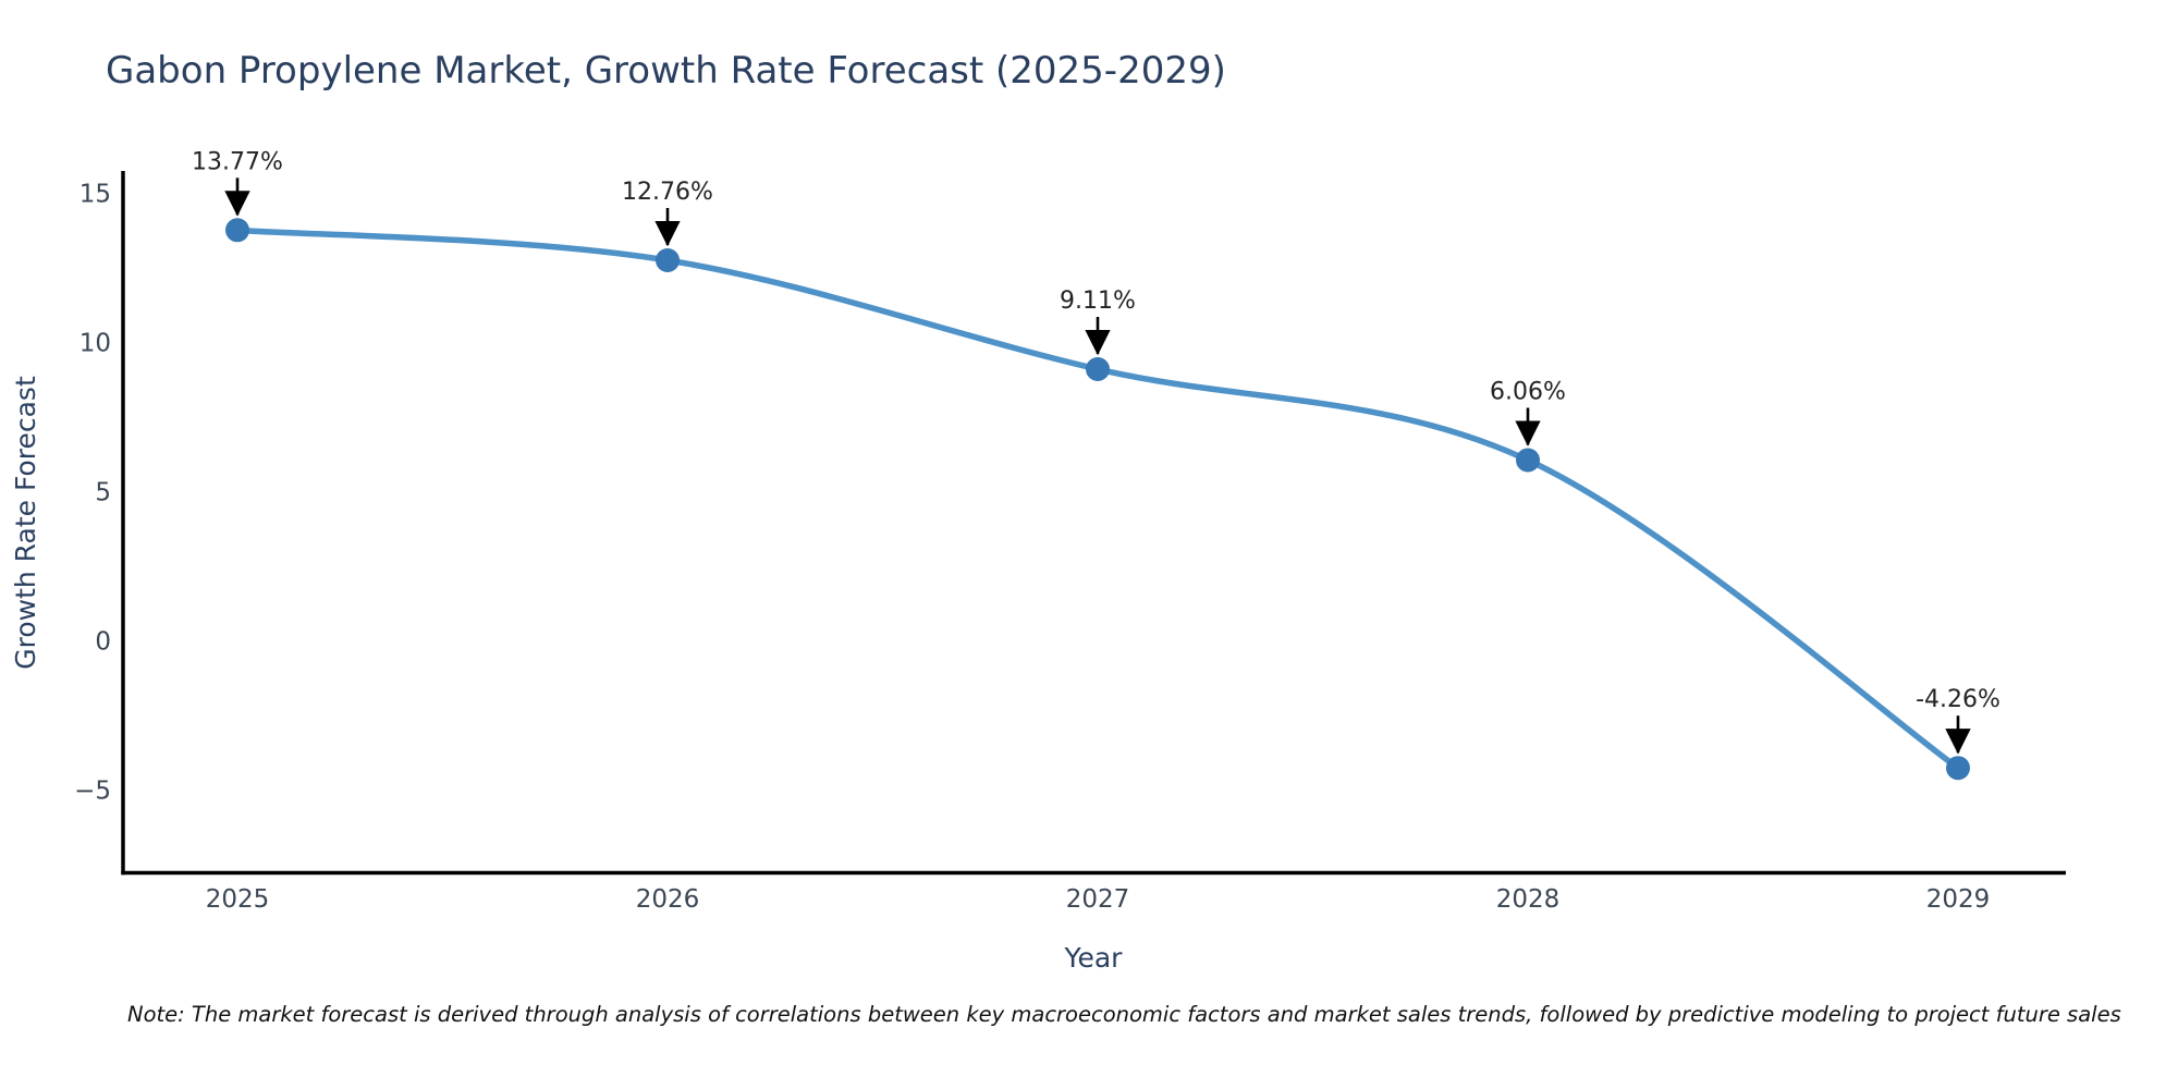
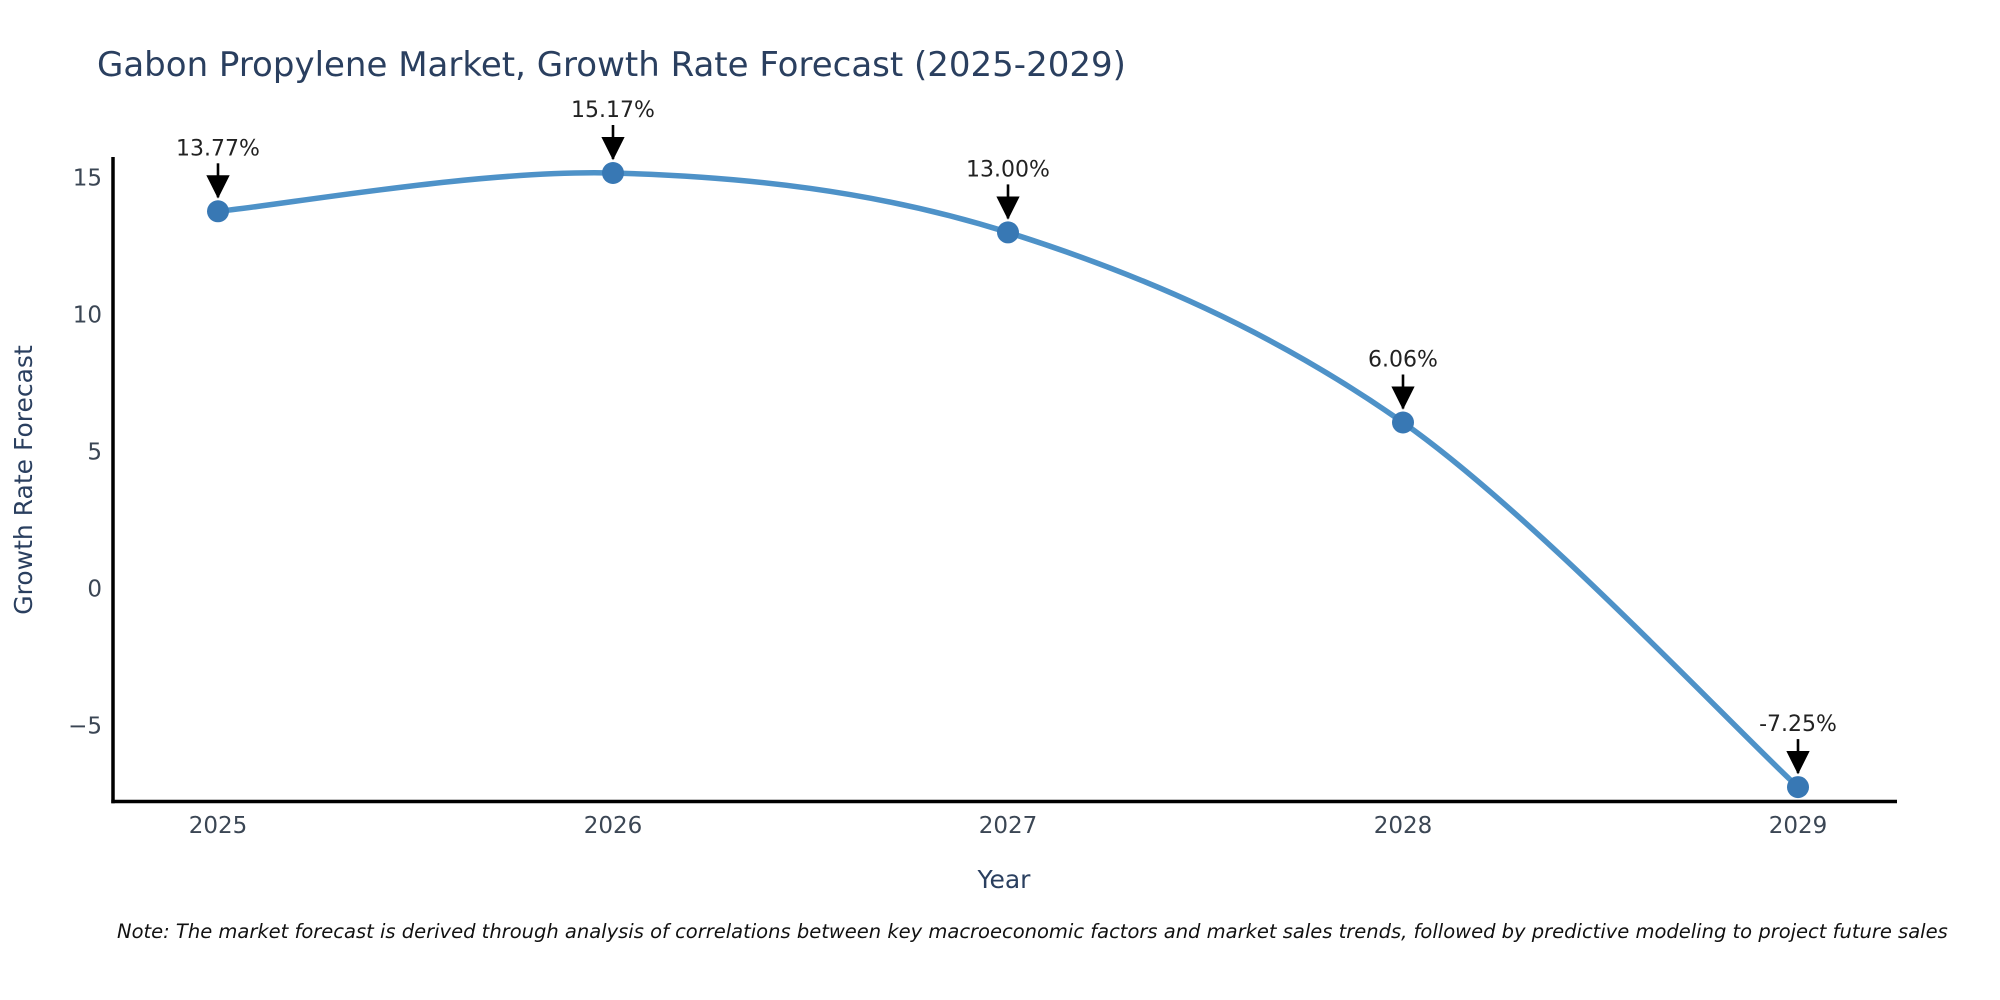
2026: 12.76% -> 15.17%
2027: 9.11% -> 13.00%
2029: -4.26% -> -7.25%
